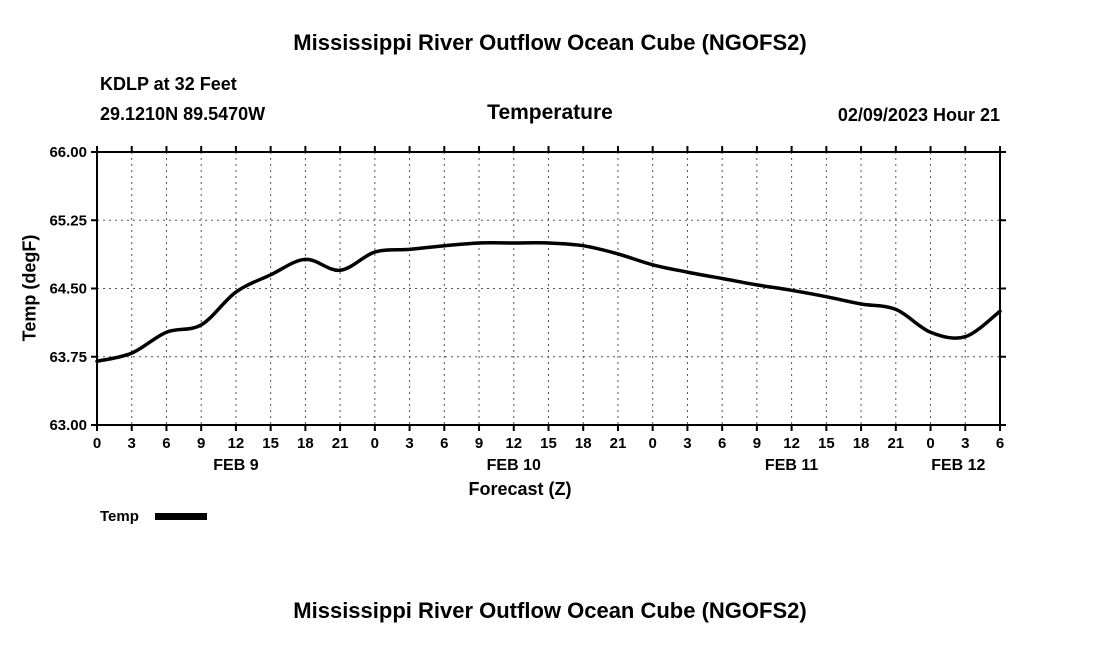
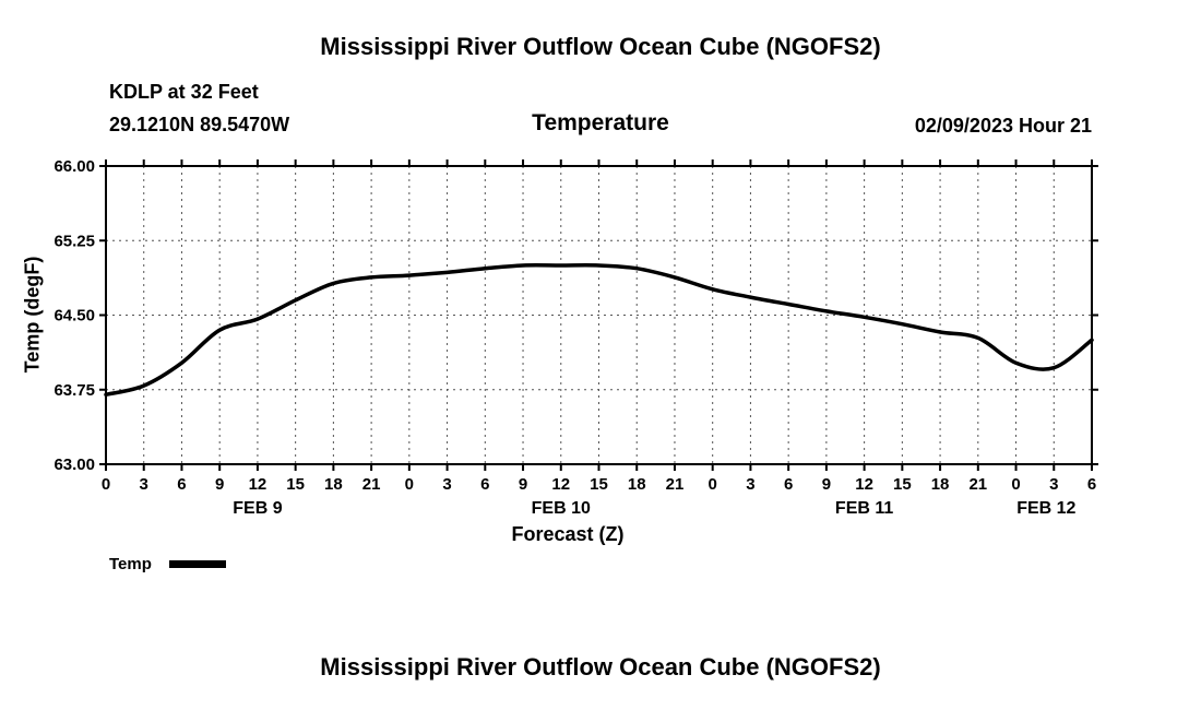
9: 64.1 -> 64.3
21: 64.7 -> 64.9
